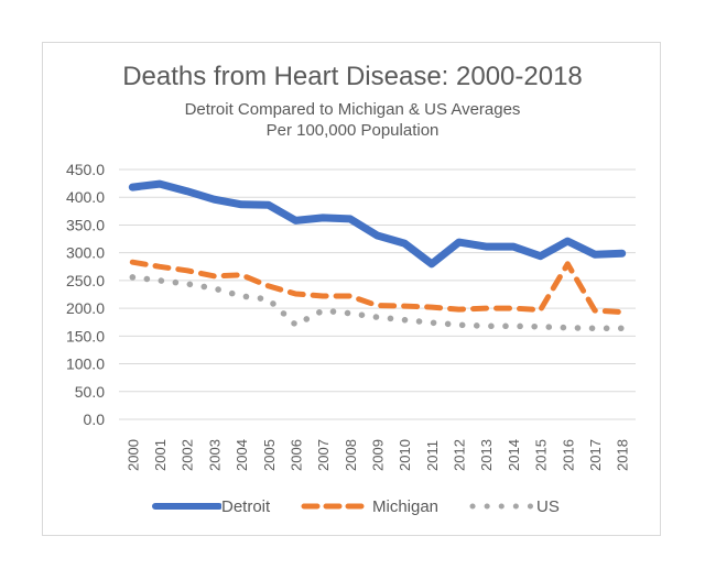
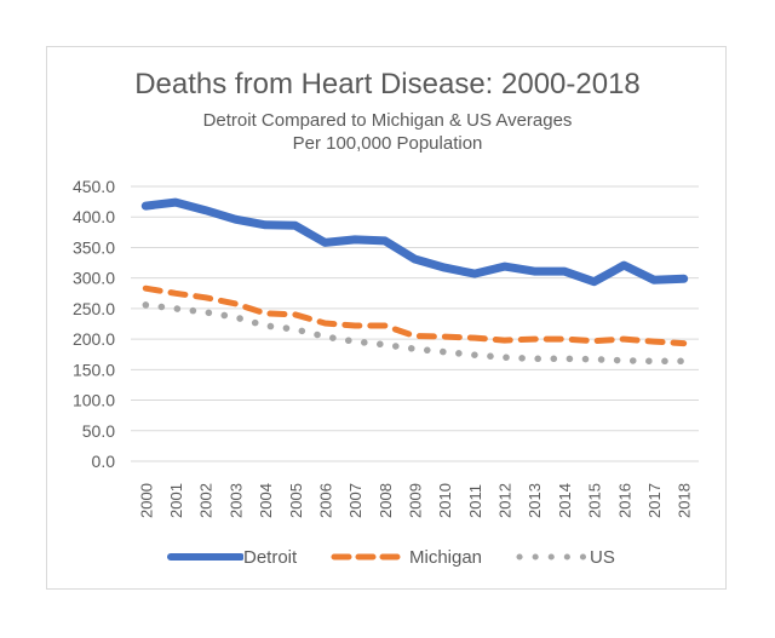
Michigan/2004: 260 -> 240
US/2006: 170 -> 200
Detroit/2011: 280 -> 310
Michigan/2016: 280 -> 200
